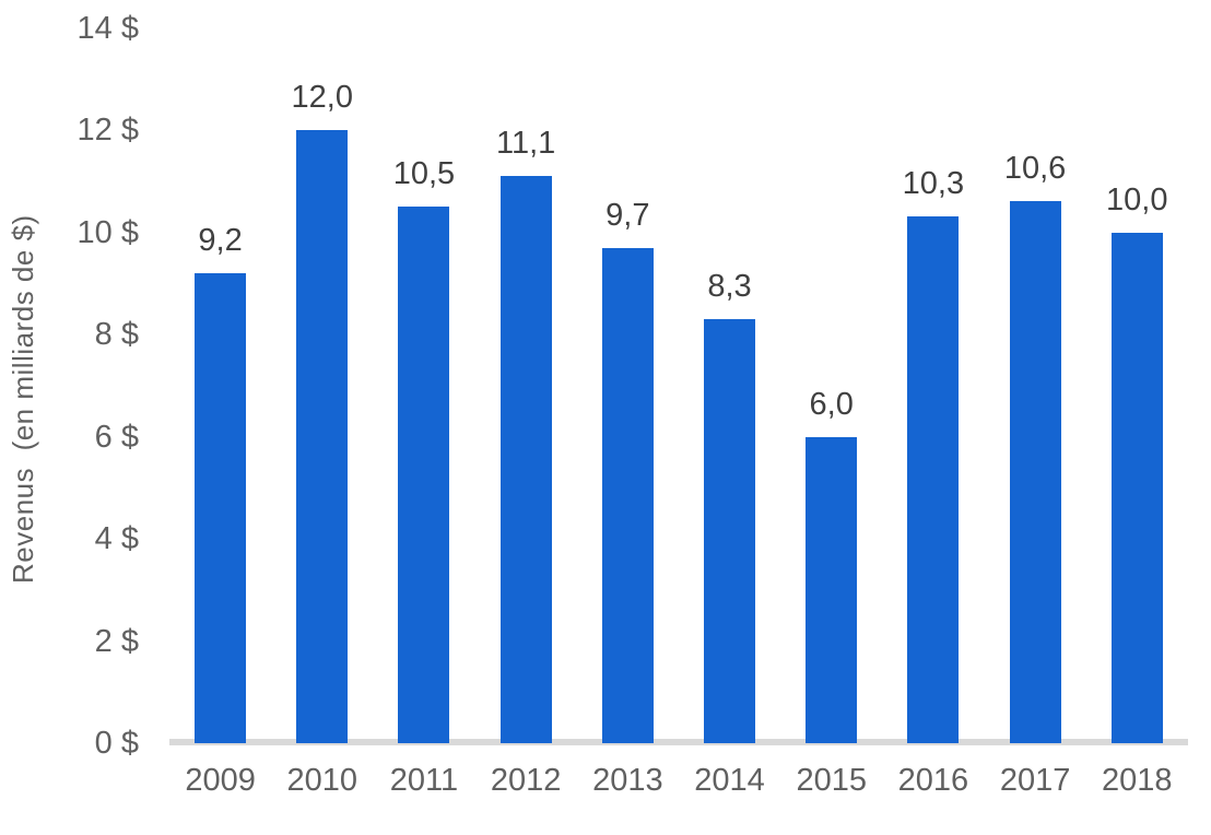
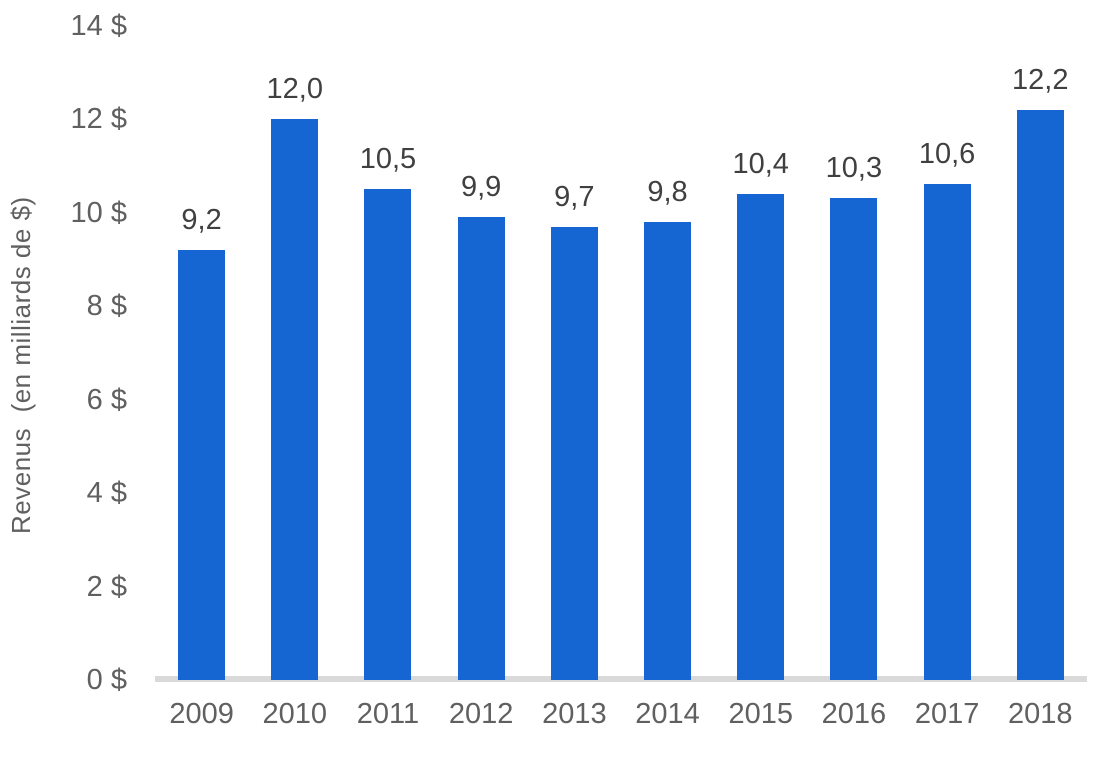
2012: 11,1 -> 9,9
2014: 8,3 -> 9,8
2015: 6,0 -> 10,4
2018: 10,0 -> 12,2
